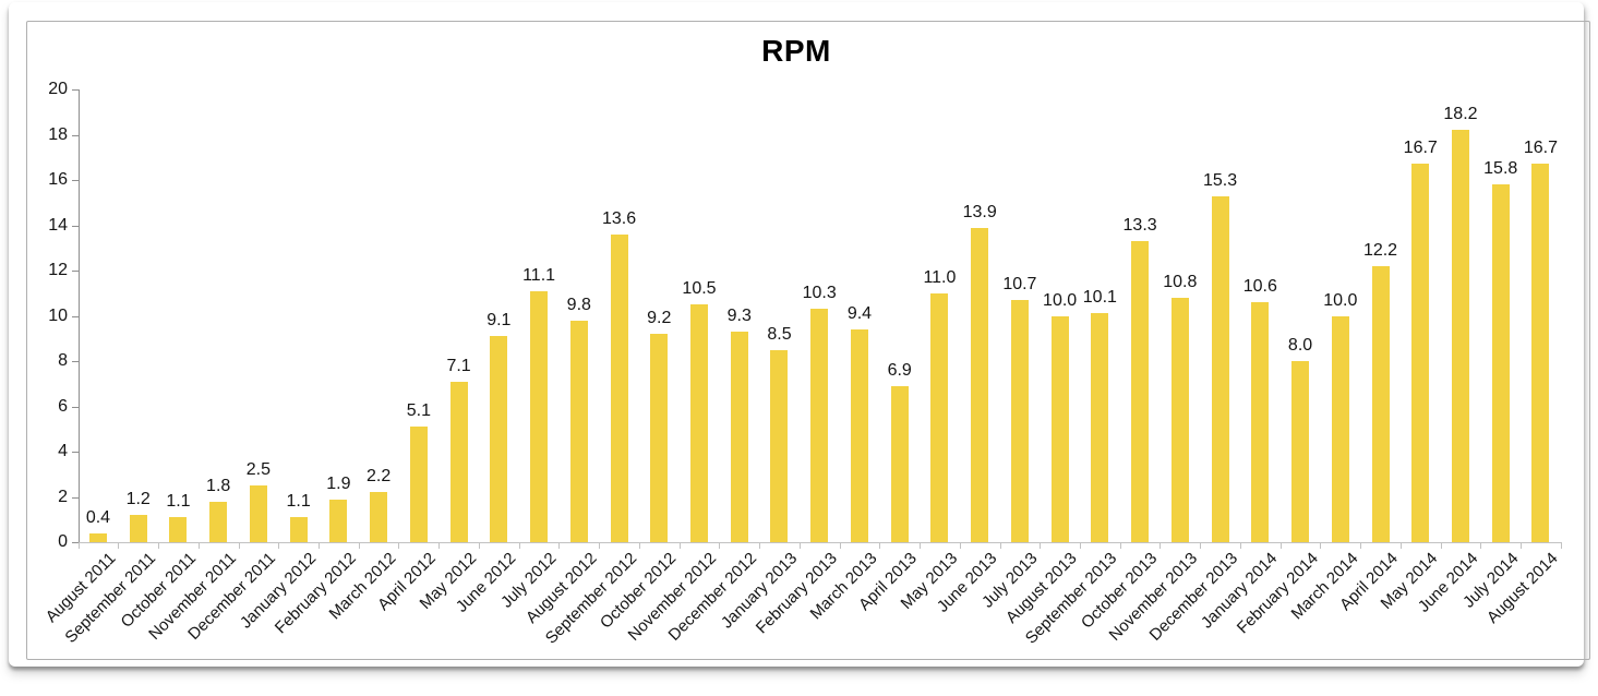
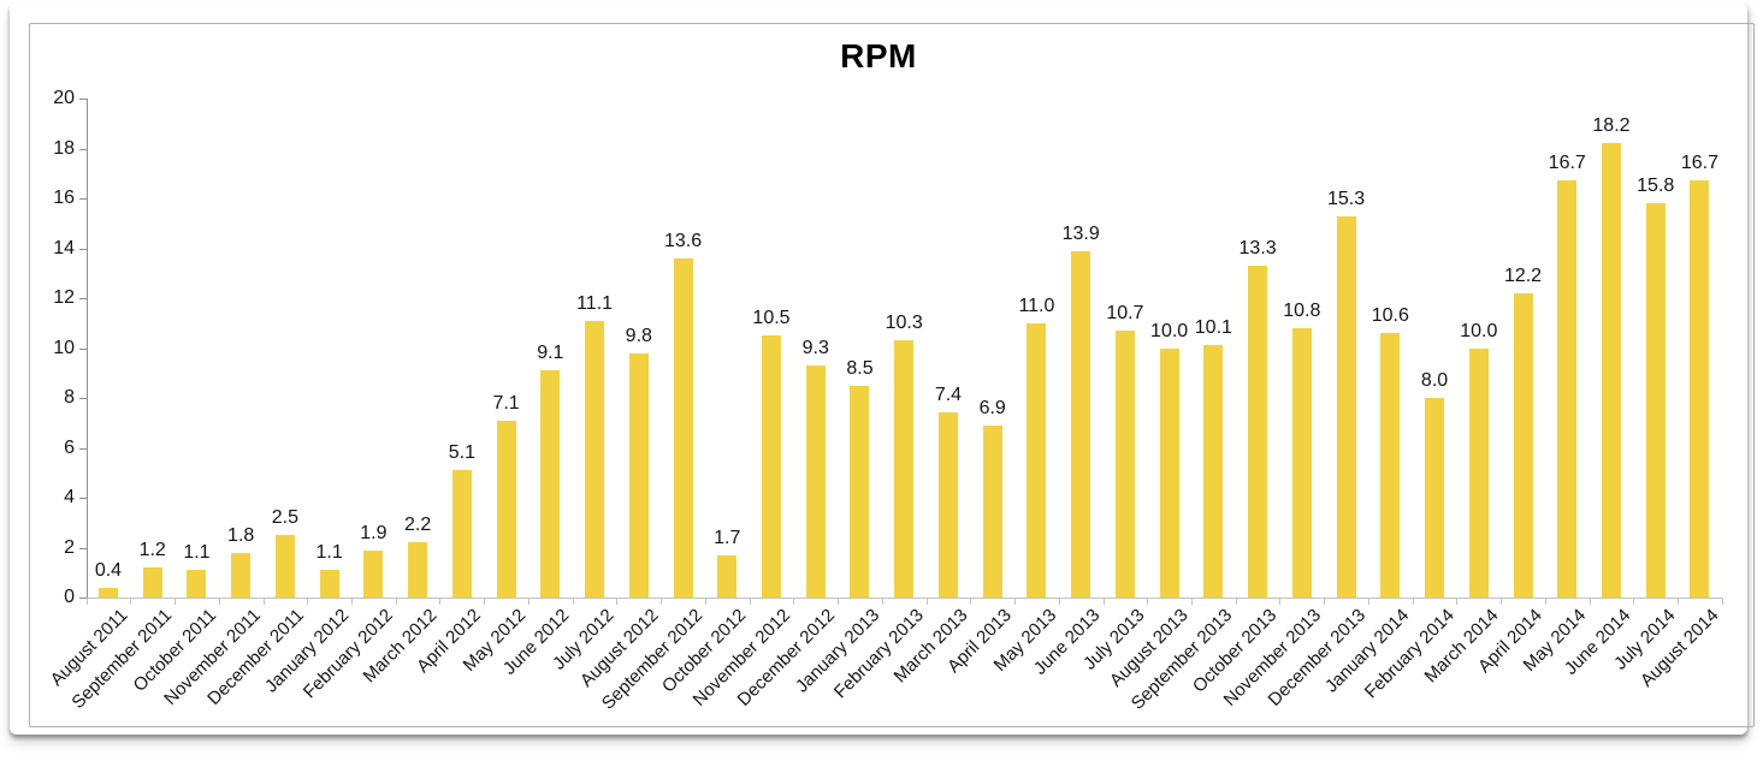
October 2012: 9.2 -> 1.7
March 2013: 9.4 -> 7.4
